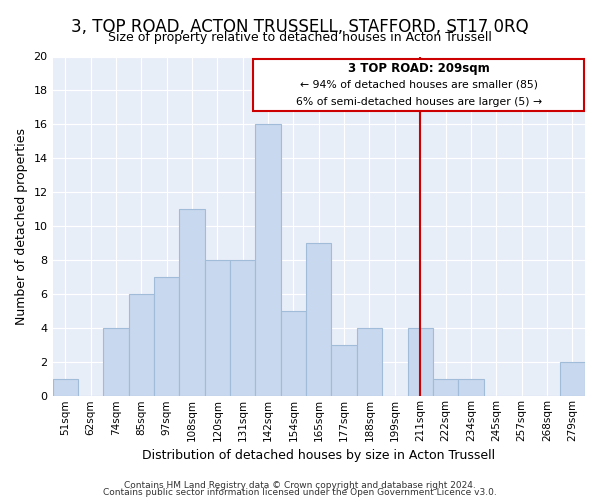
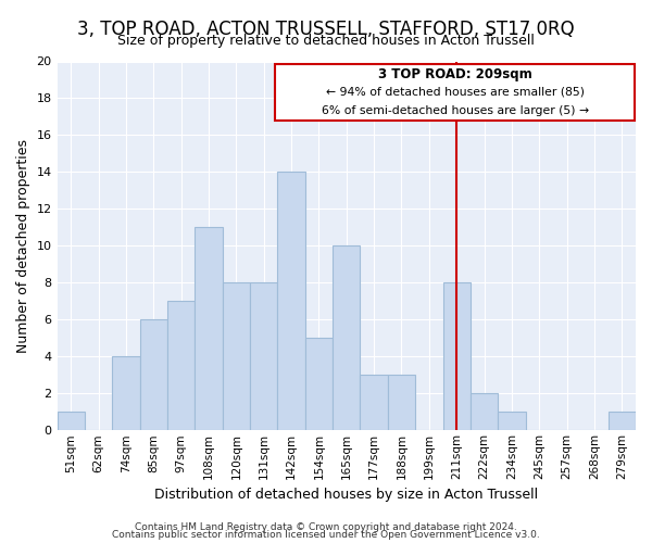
142sqm: 16 -> 14
165sqm: 9 -> 10
188sqm: 4 -> 3
211sqm: 4 -> 8
222sqm: 1 -> 2
279sqm: 2 -> 1
